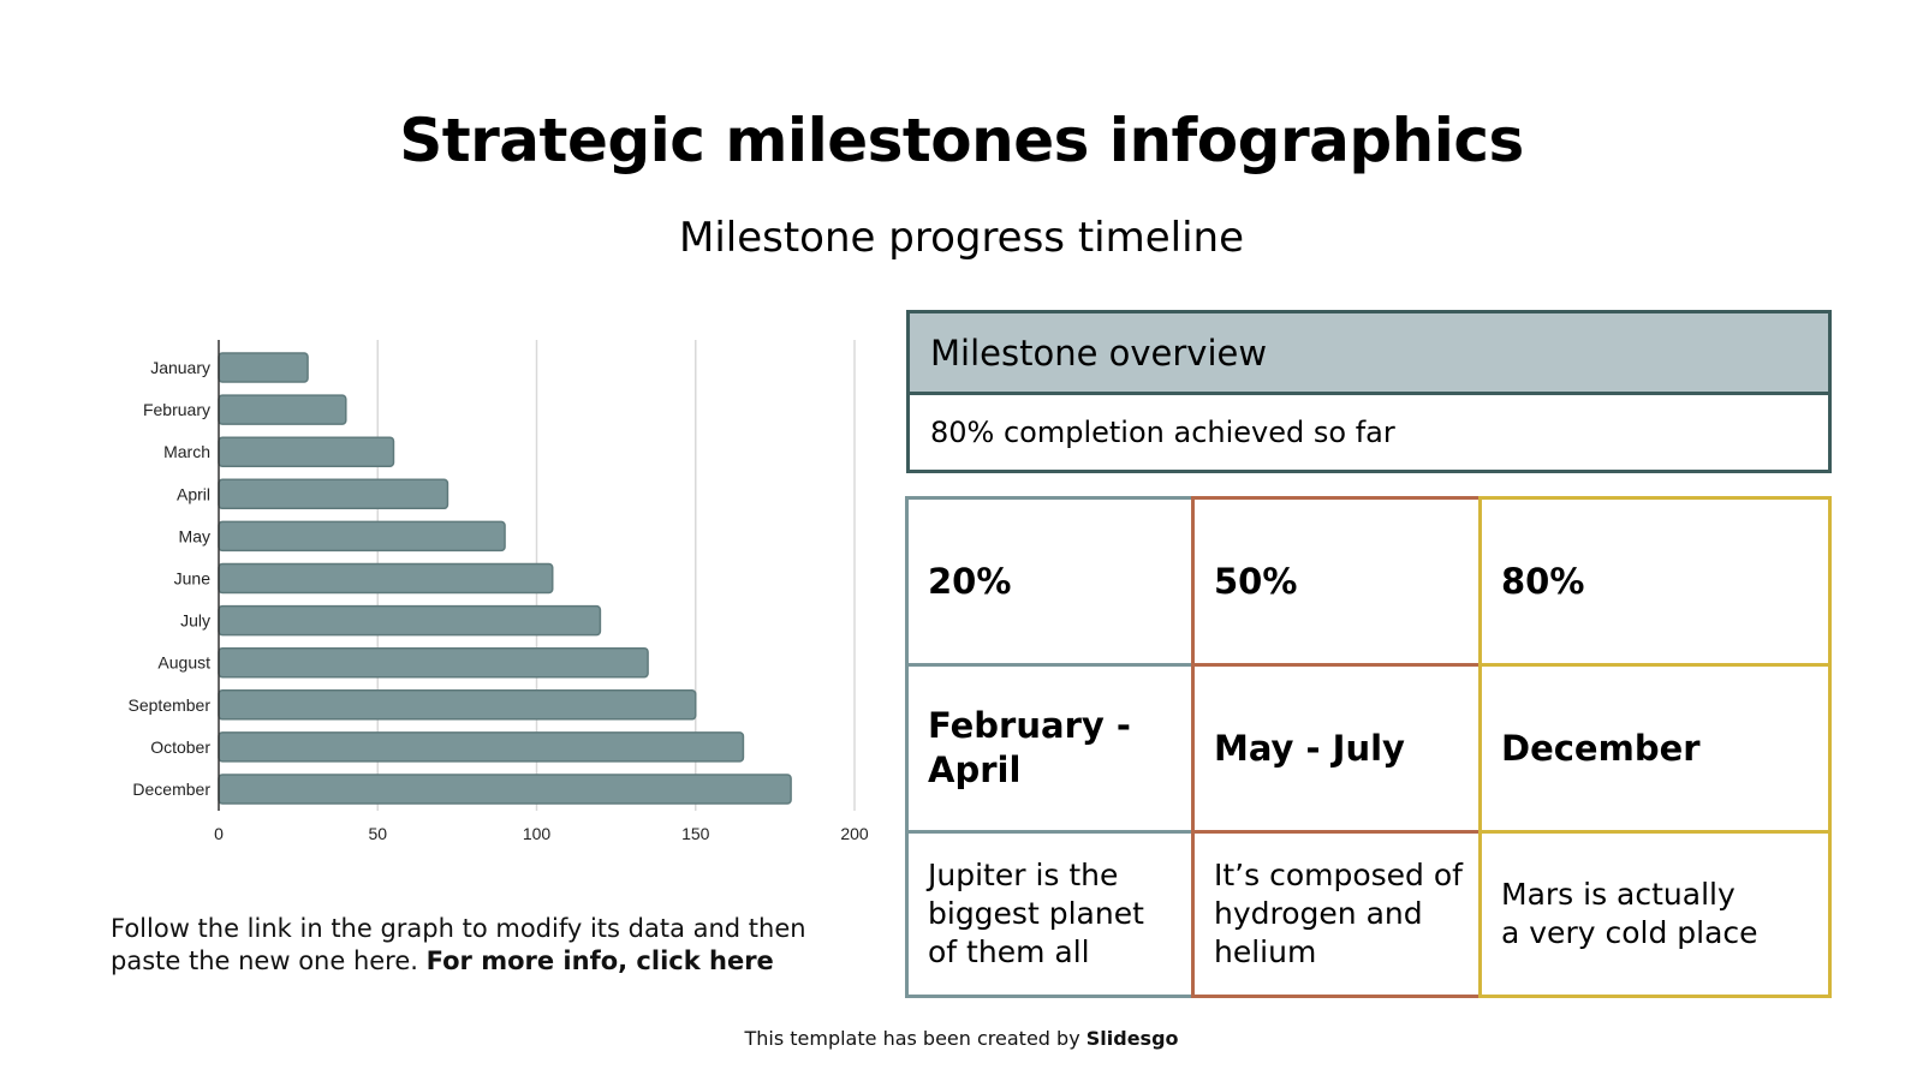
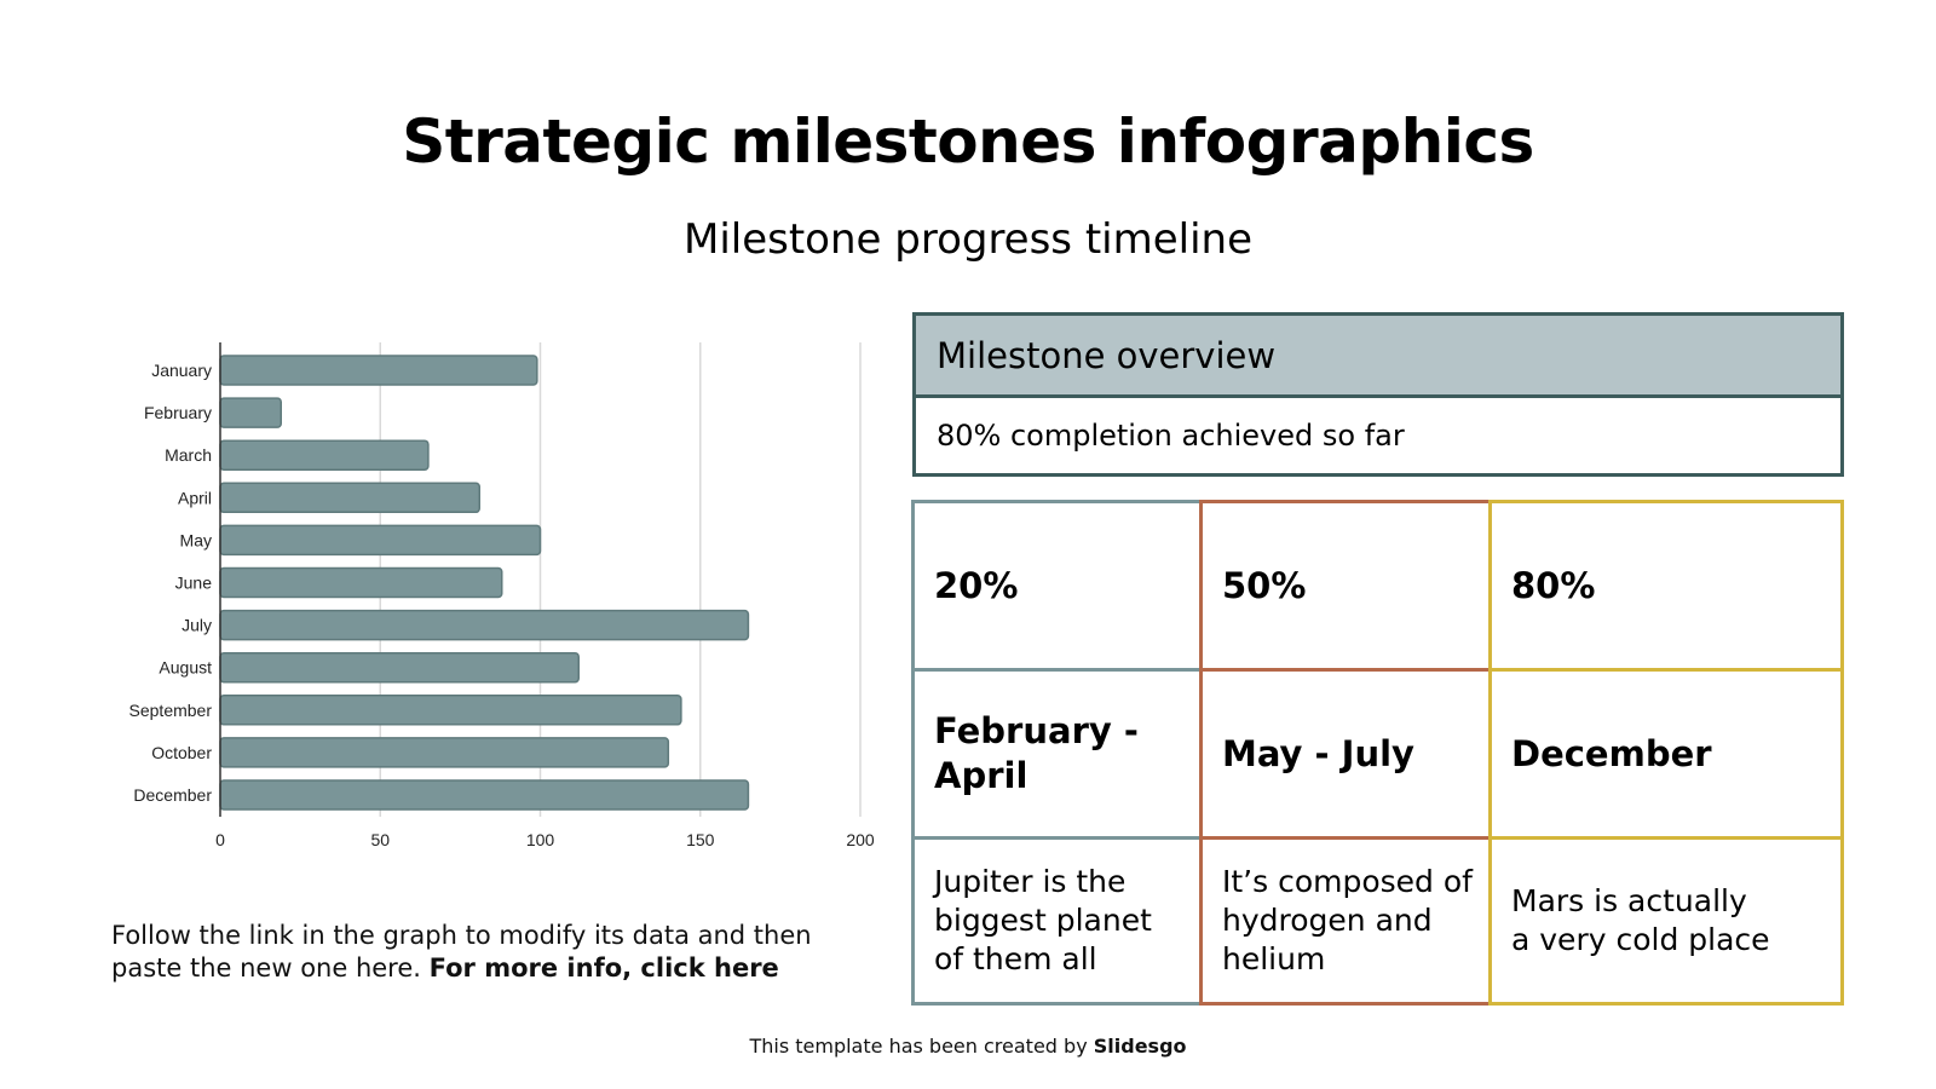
January: 28 -> 99
February: 40 -> 19
March: 55 -> 65
April: 72 -> 81
May: 90 -> 100
June: 105 -> 88
July: 120 -> 165
August: 135 -> 112
September: 150 -> 144
October: 165 -> 140
December: 180 -> 165
